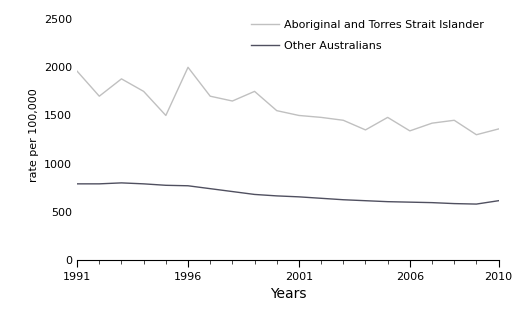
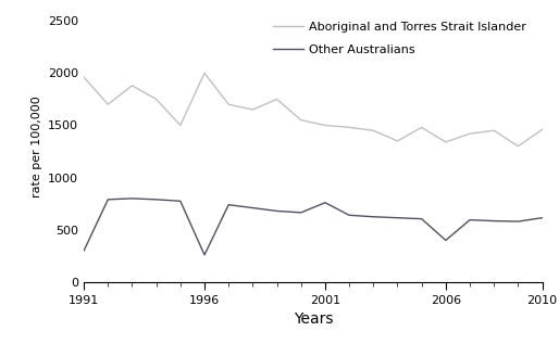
Other Australians/1991: 790 -> 300
Other Australians/1996: 770 -> 260
Other Australians/2001: 660 -> 760
Other Australians/2006: 600 -> 400
Aboriginal and Torres Strait Islander/2010: 1360 -> 1460
